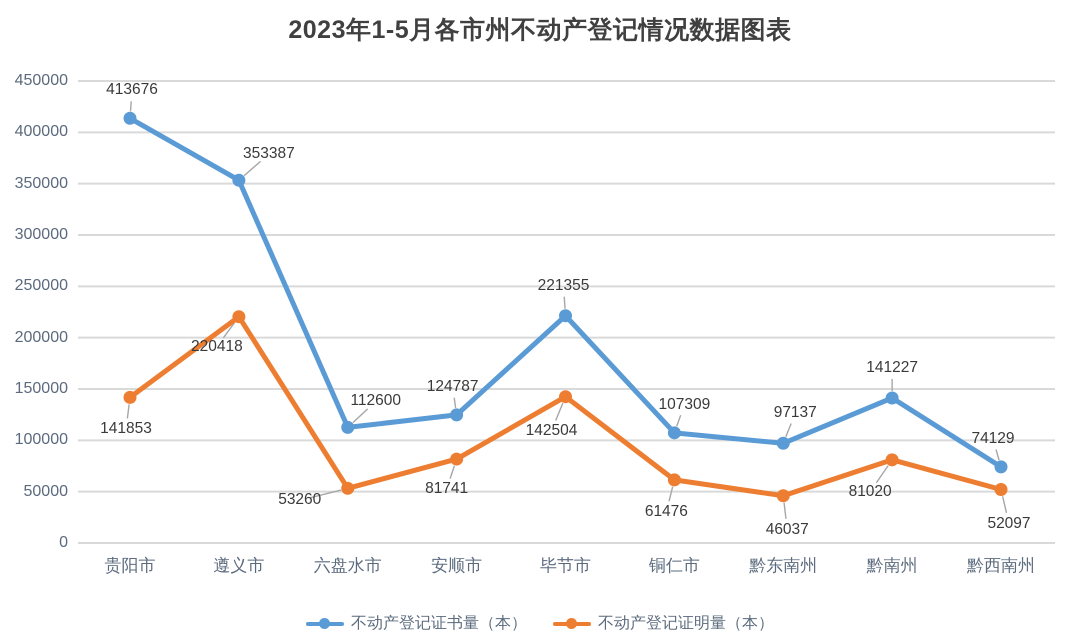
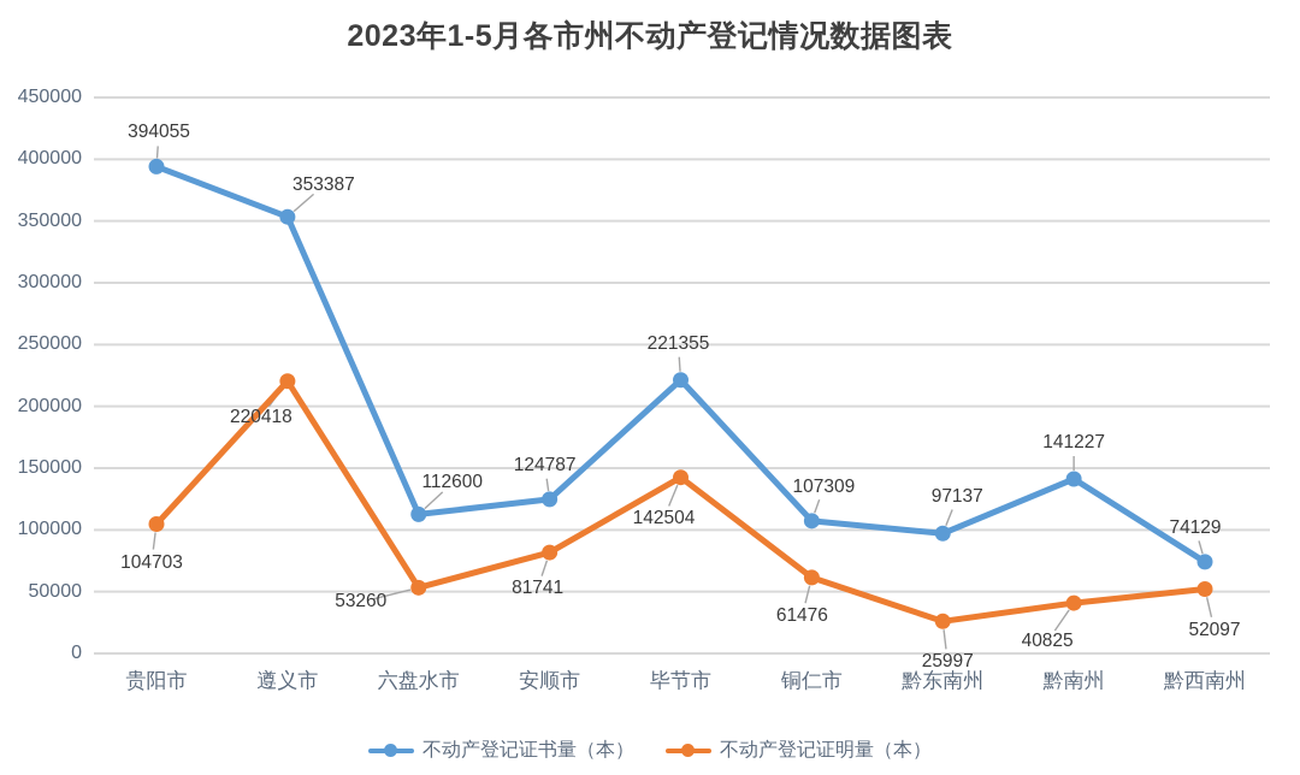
不动产登记证书量（本）/贵阳市: 413676 -> 394055
不动产登记证明量（本）/贵阳市: 141853 -> 104703
不动产登记证明量（本）/黔东南州: 46037 -> 25997
不动产登记证明量（本）/黔南州: 81020 -> 40825
